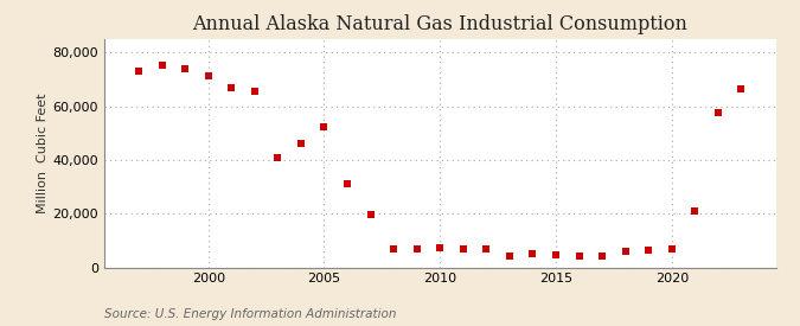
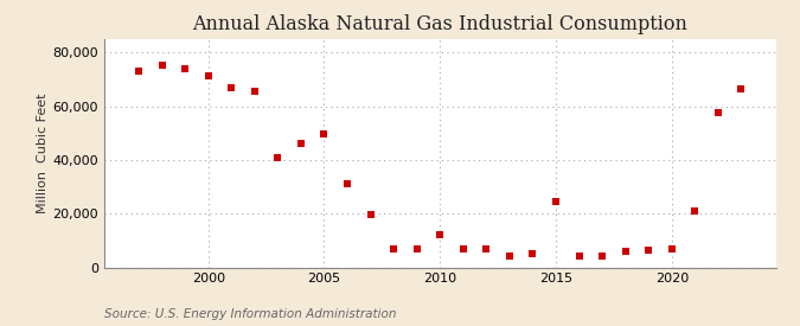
2005: 52,500 -> 49,500
2010: 7,500 -> 12,000
2015: 4,500 -> 24,500
